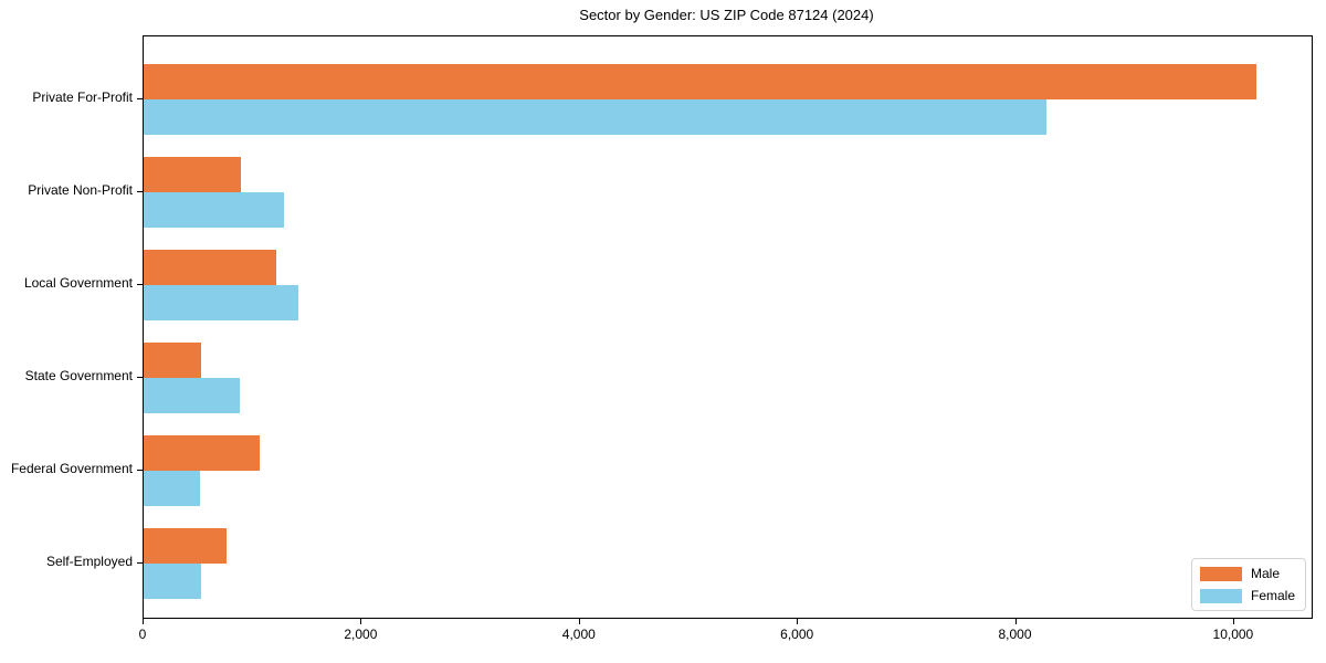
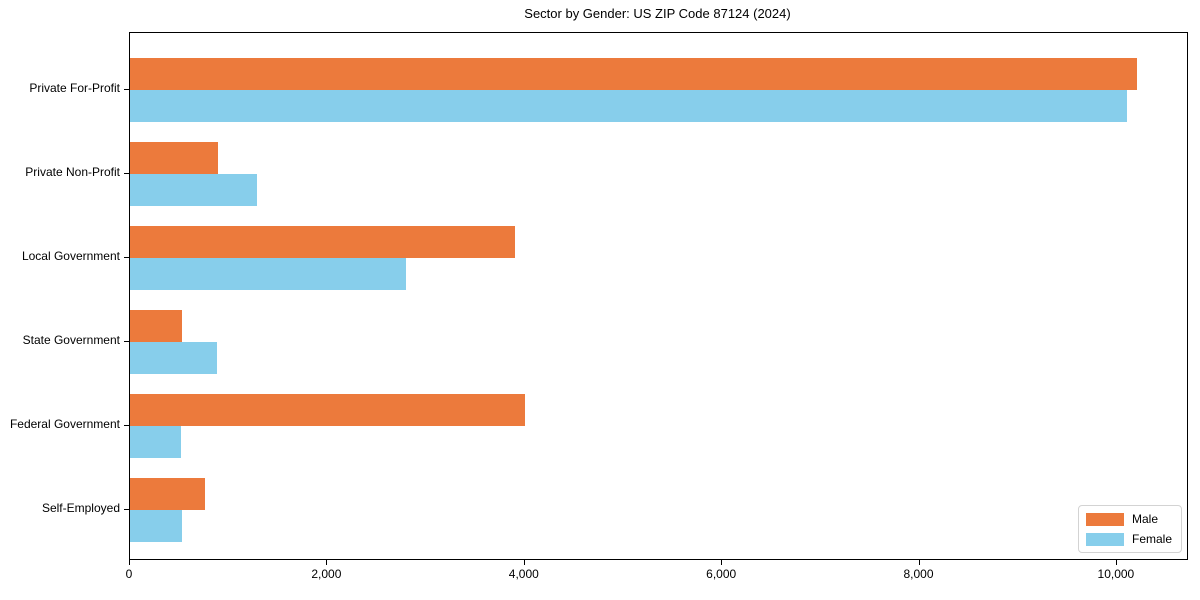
Female/Private For-Profit: 8300 -> 10100
Male/Local Government: 1200 -> 3900
Female/Local Government: 1400 -> 2800
Male/Federal Government: 1100 -> 4000
